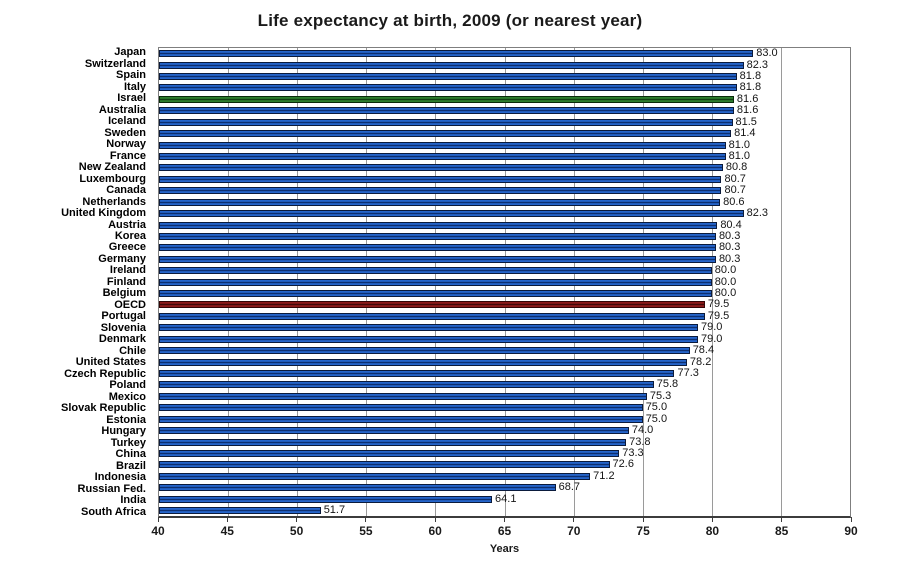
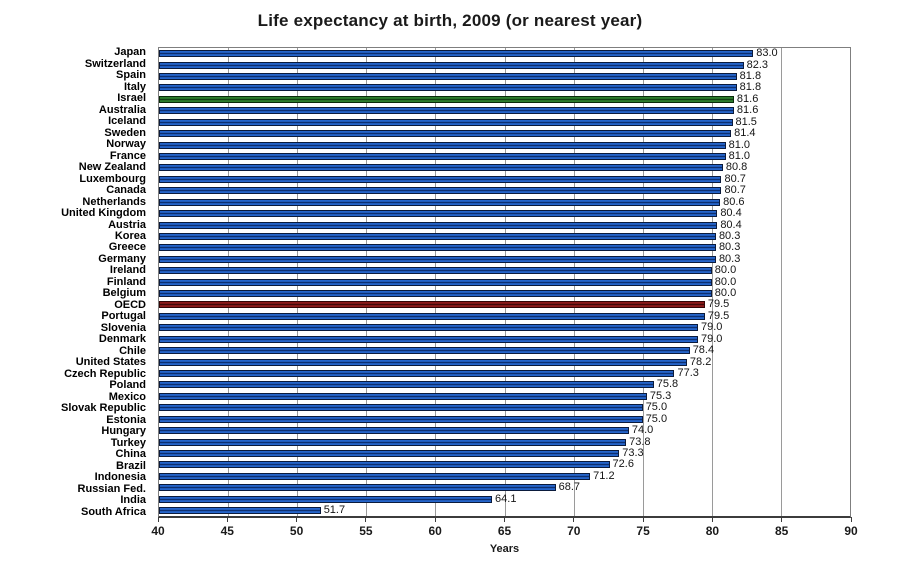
United Kingdom: 82.3 -> 80.4
